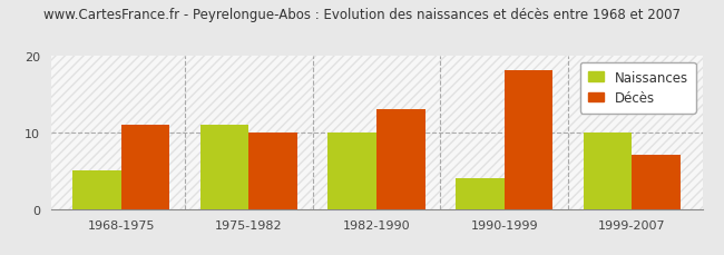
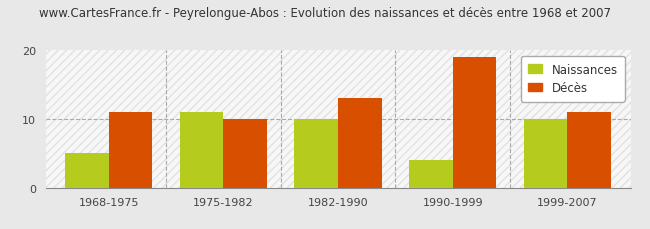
Décès/1990-1999: 18 -> 19
Décès/1999-2007: 7 -> 11
